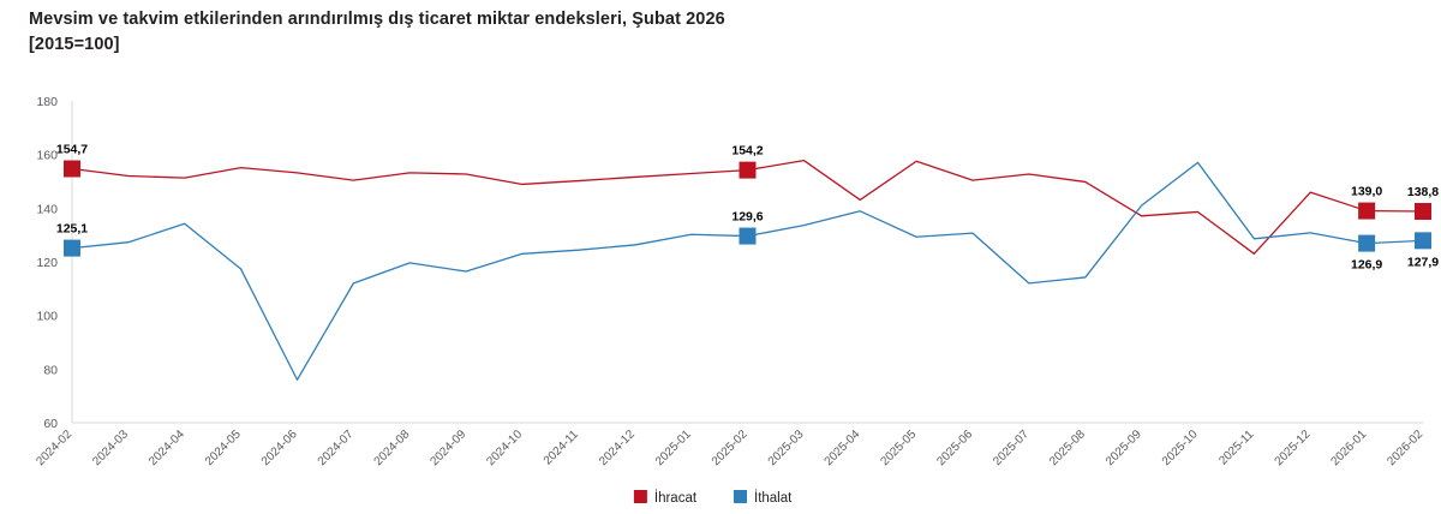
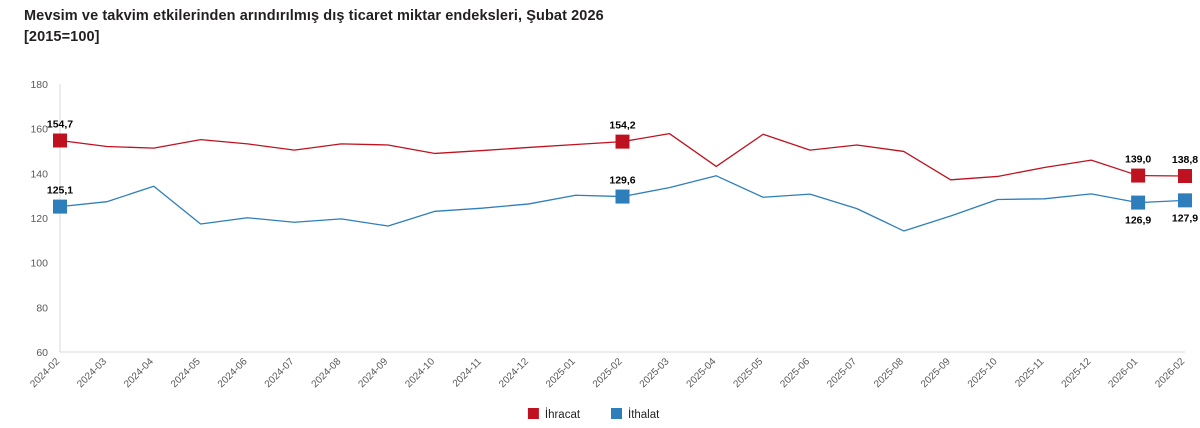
İthalat/2024-06: 76 -> 120
İthalat/2024-07: 112 -> 118
İthalat/2025-07: 112 -> 124
İthalat/2025-09: 141 -> 121
İthalat/2025-10: 157 -> 128
İhracat/2025-11: 123 -> 143
